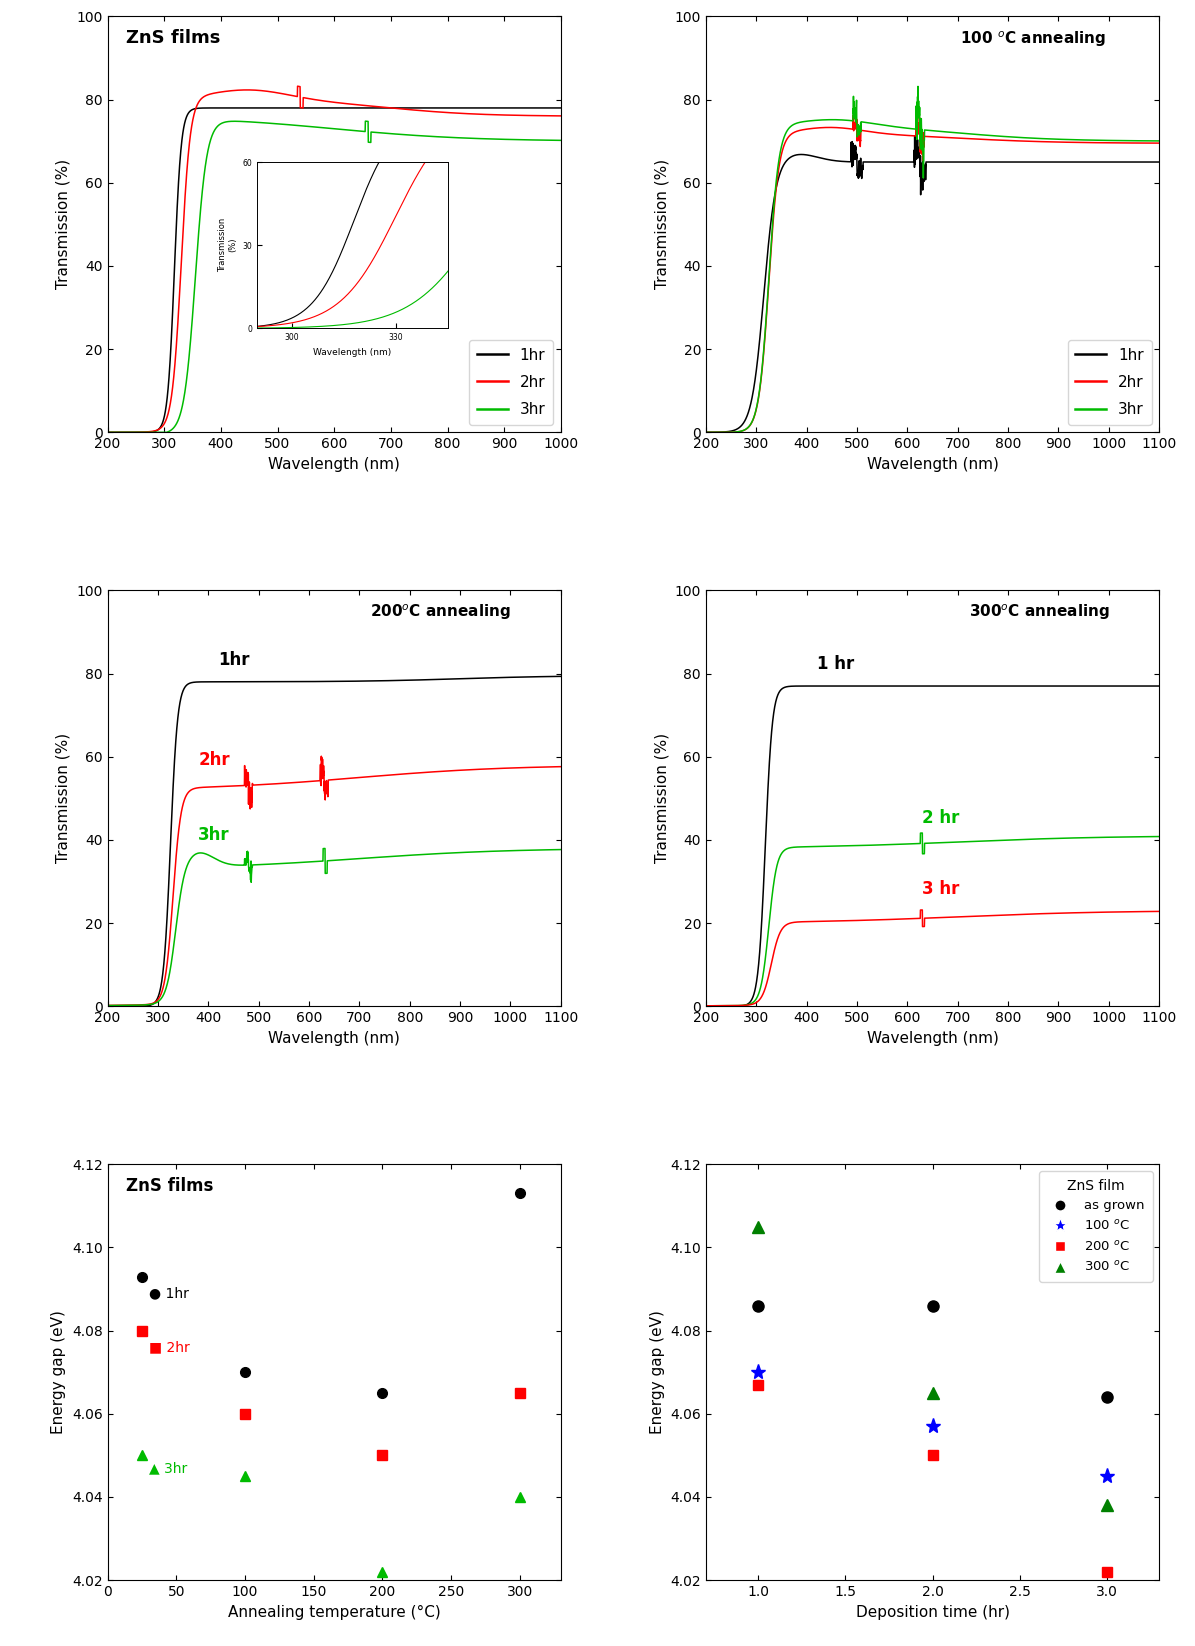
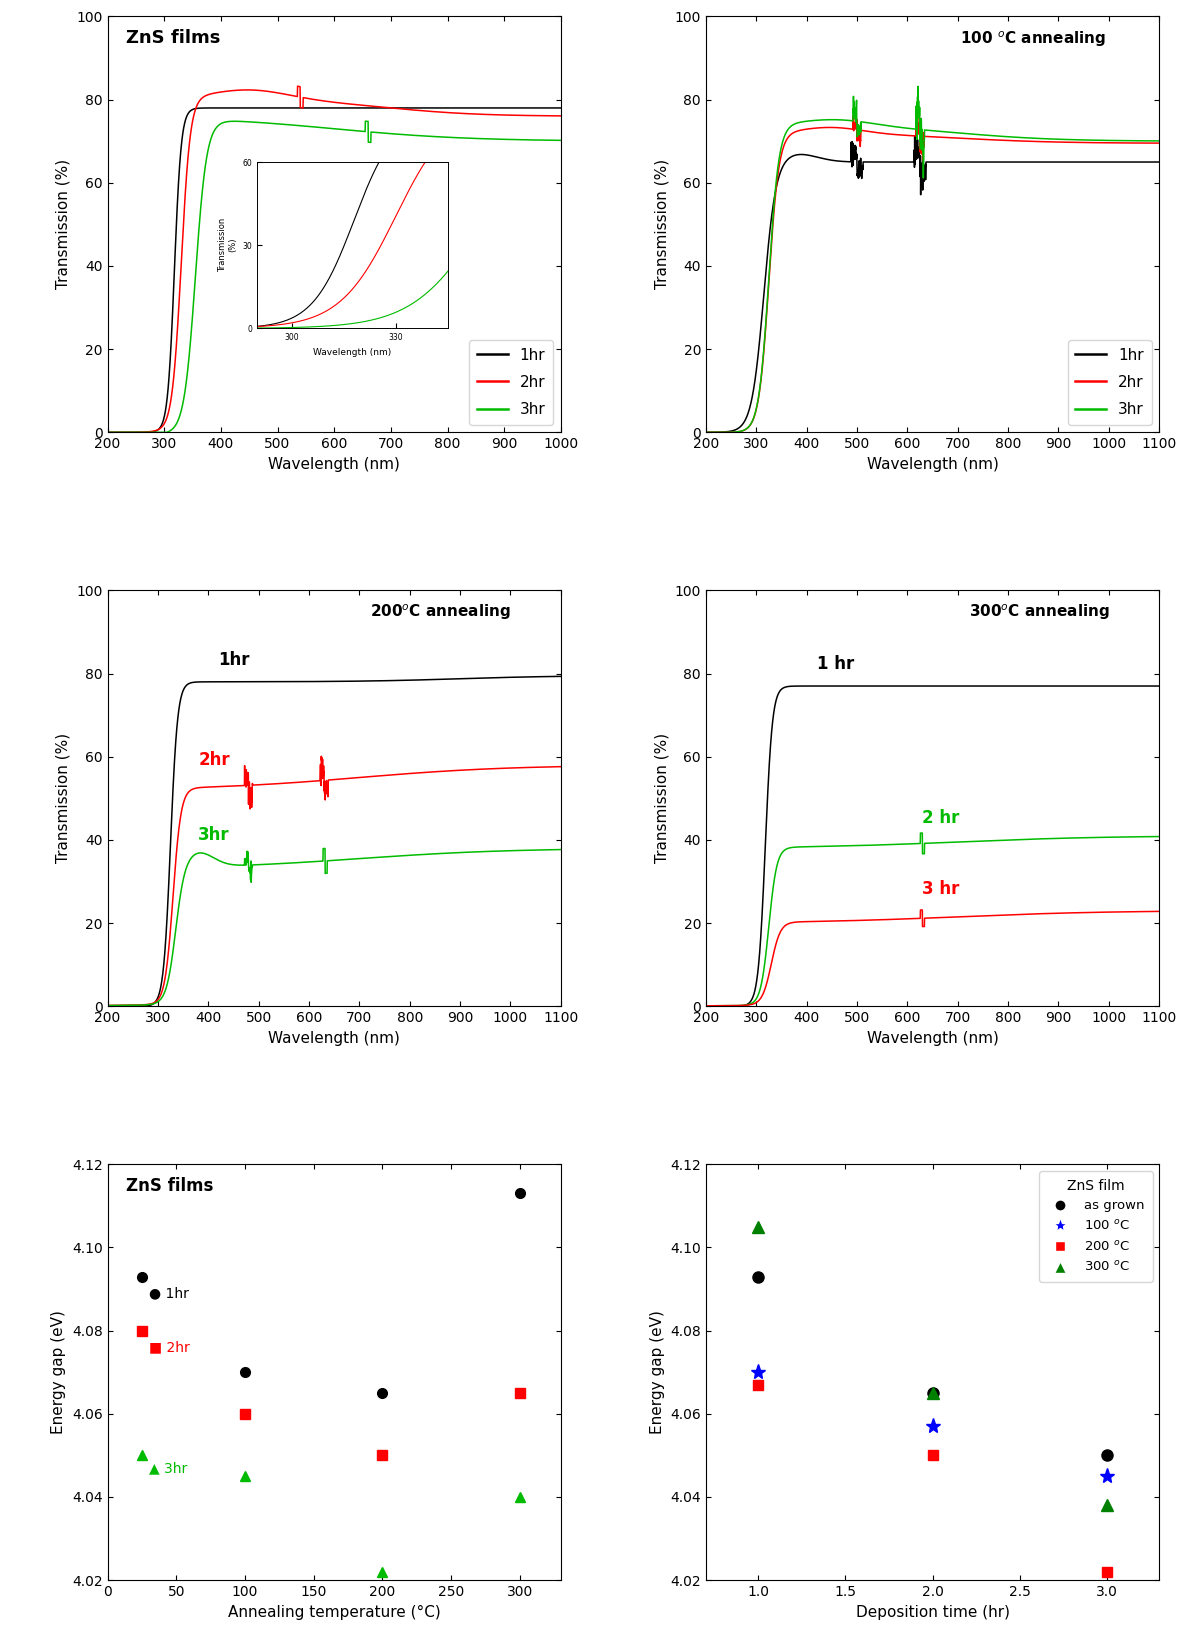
as grown/1.0: 4.086 -> 4.093
as grown/2.0: 4.086 -> 4.065
as grown/3.0: 4.064 -> 4.050
